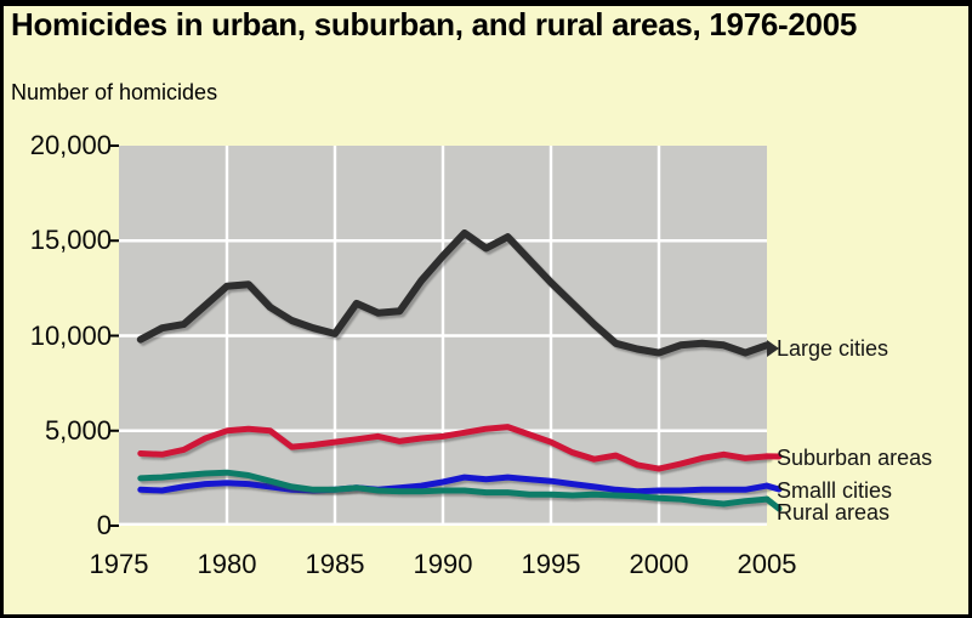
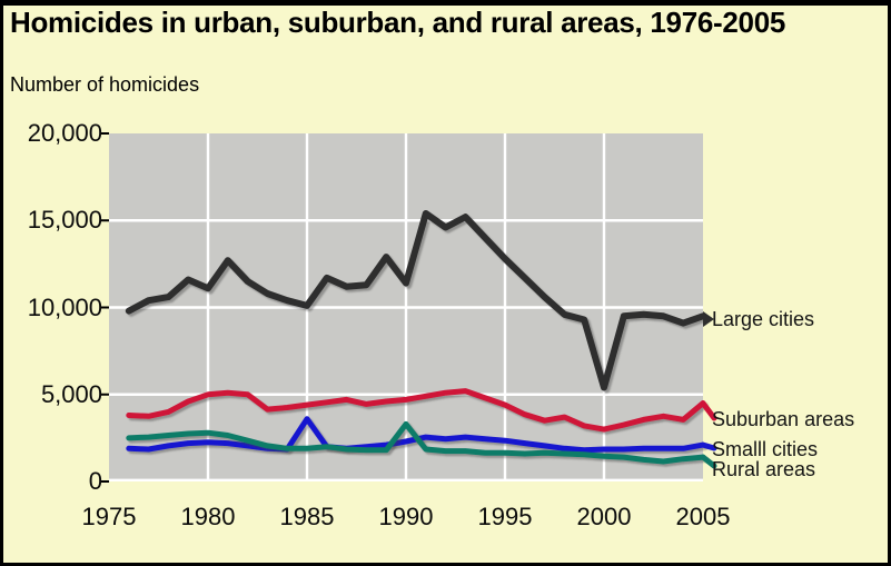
Large cities/1980: 12600 -> 11100
Smalll cities/1985: 1900 -> 3600
Large cities/1990: 14200 -> 11400
Rural areas/1990: 1800 -> 3300
Large cities/2000: 9100 -> 5400
Suburban areas/2005: 3600 -> 4500
